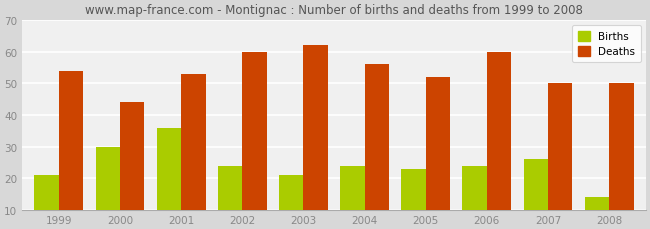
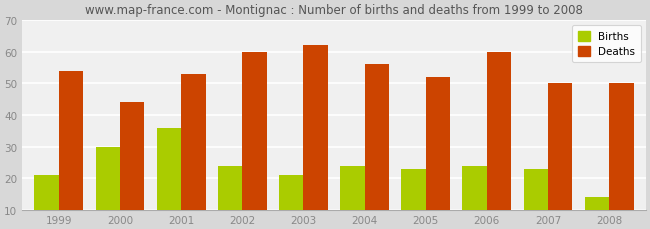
Births/2007: 26 -> 23
